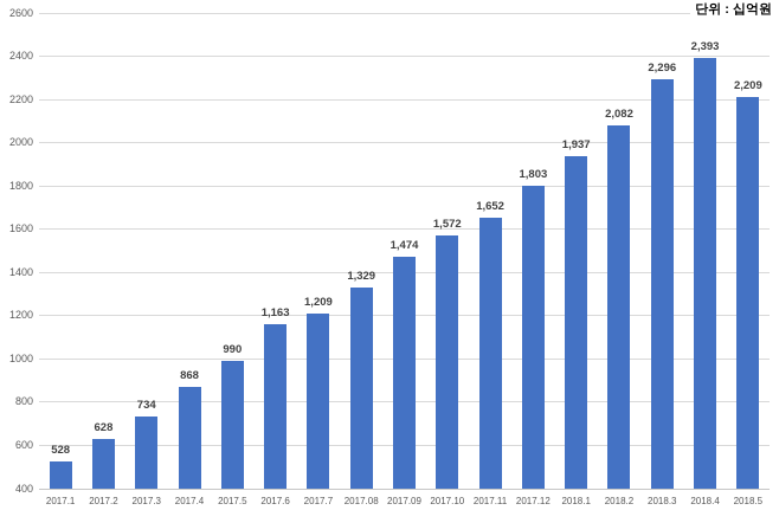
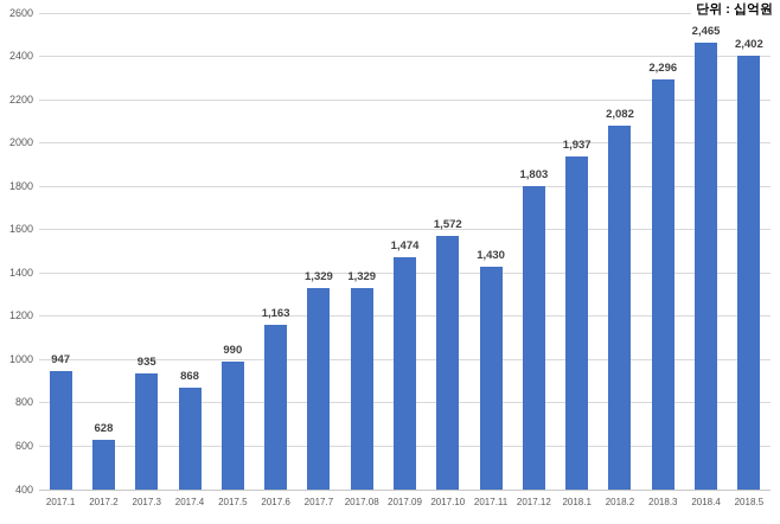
2017.1: 528 -> 947
2017.3: 734 -> 935
2017.7: 1,209 -> 1,329
2017.11: 1,652 -> 1,430
2018.4: 2,393 -> 2,465
2018.5: 2,209 -> 2,402
